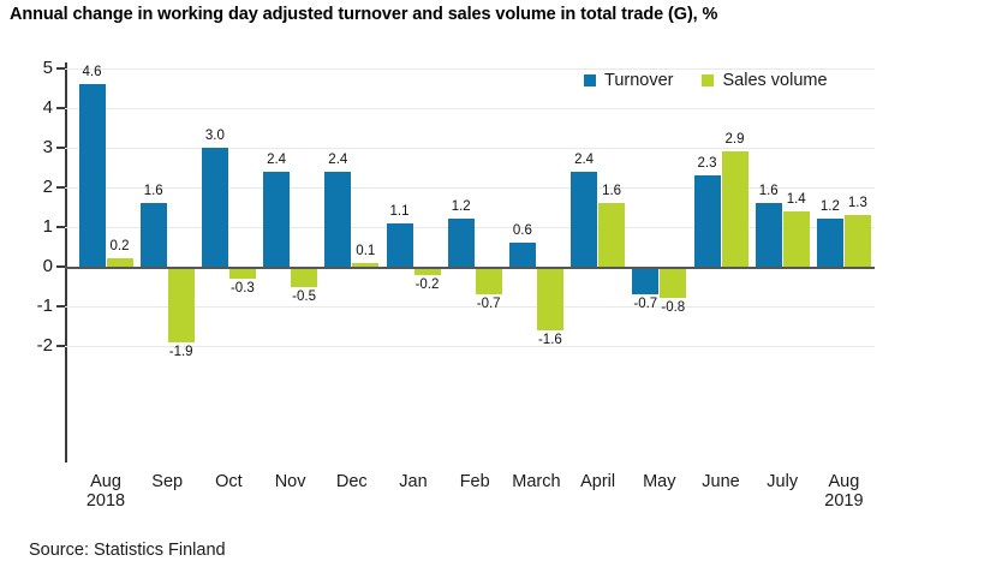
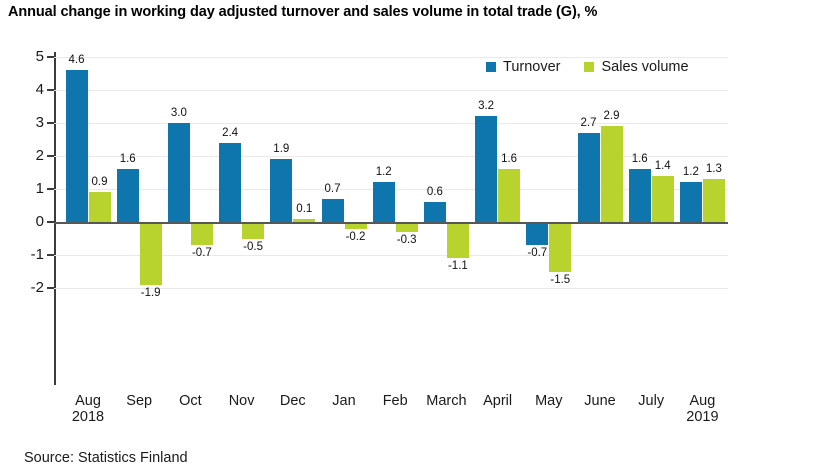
Sales volume/Aug 2018: 0.2 -> 0.9
Sales volume/Oct: -0.3 -> -0.7
Turnover/Dec: 2.4 -> 1.9
Turnover/Jan: 1.1 -> 0.7
Sales volume/Feb: -0.7 -> -0.3
Sales volume/March: -1.6 -> -1.1
Turnover/April: 2.4 -> 3.2
Sales volume/May: -0.8 -> -1.5
Turnover/June: 2.3 -> 2.7
